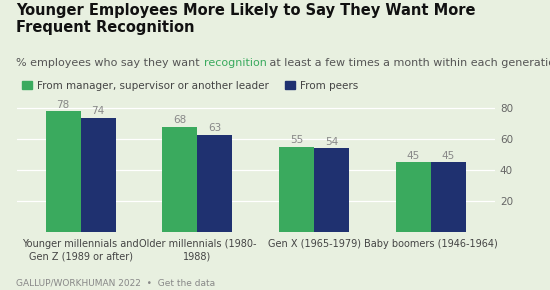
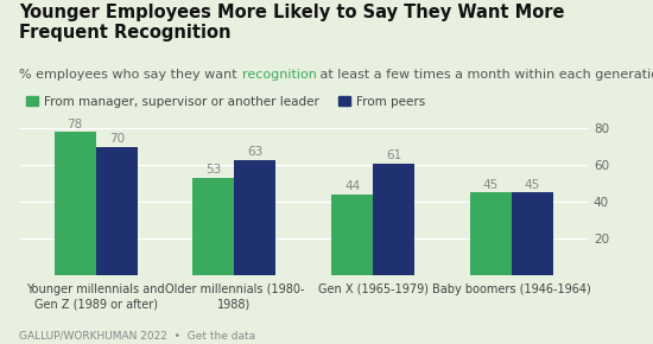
From peers/Younger millennials and Gen Z (1989 or after): 74 -> 70
From manager, supervisor or another leader/Older millennials (1980- 1988): 68 -> 53
From manager, supervisor or another leader/Gen X (1965-1979): 55 -> 44
From peers/Gen X (1965-1979): 54 -> 61
